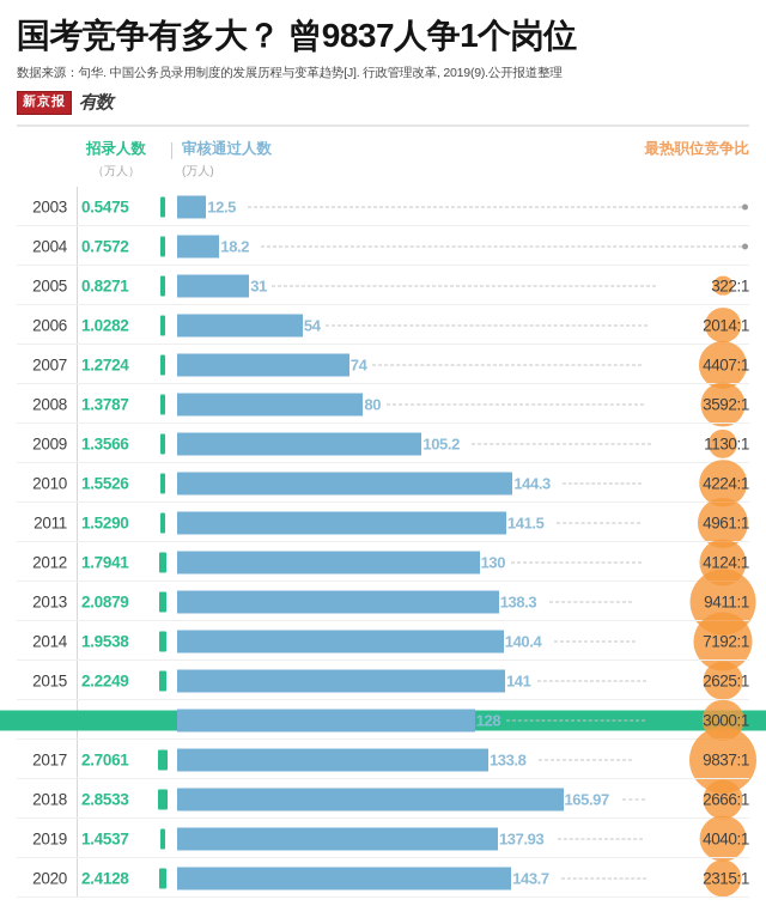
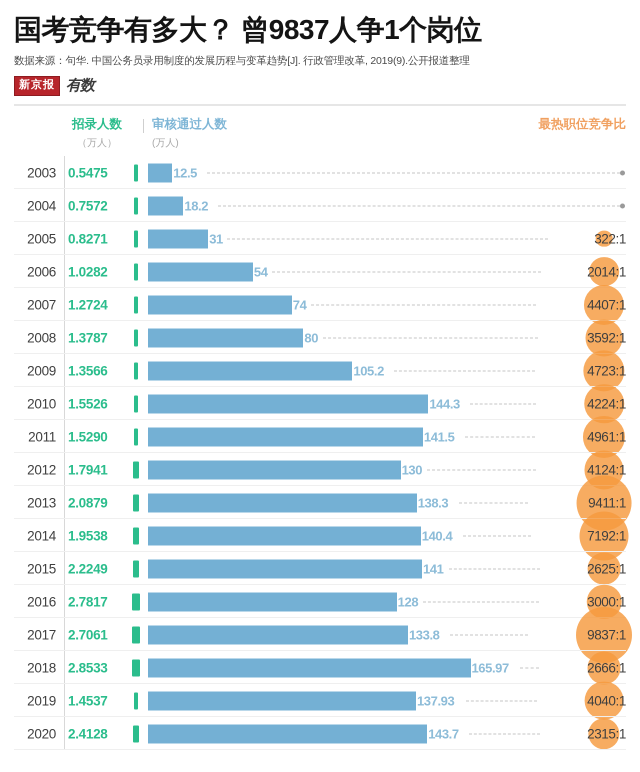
最热职位竞争比/2009: 1130 -> 4723
招录人数（万人）/2016: 1007.0141 -> 2.7817
